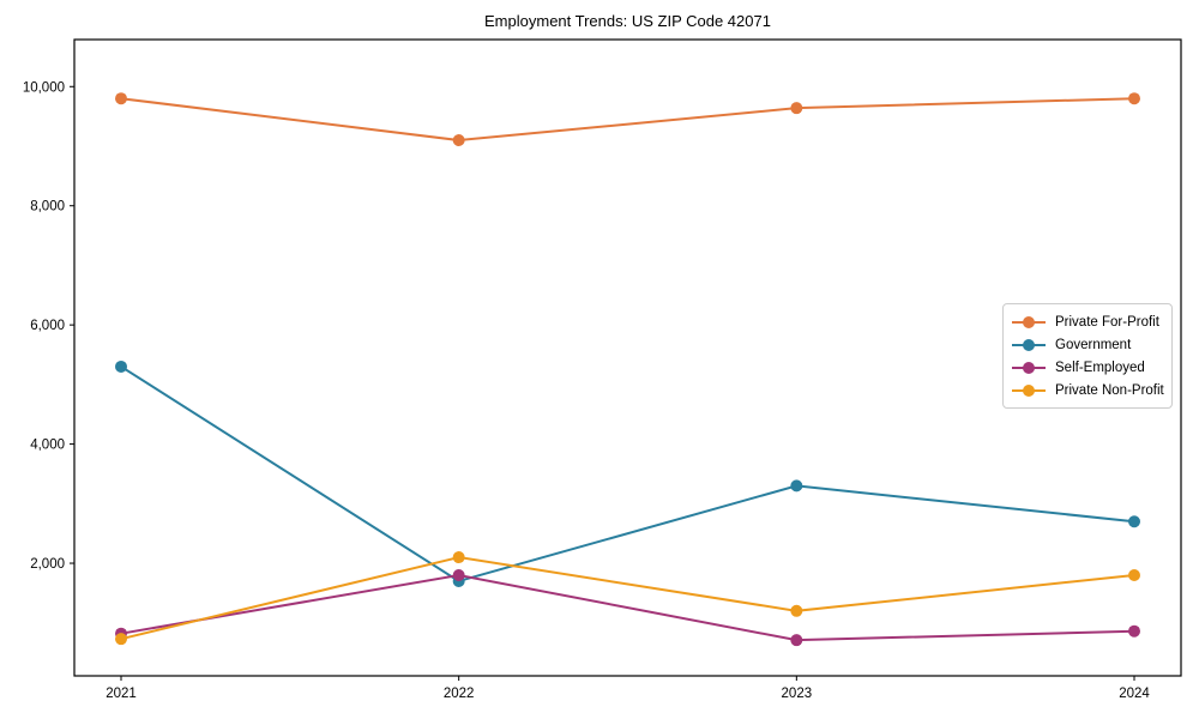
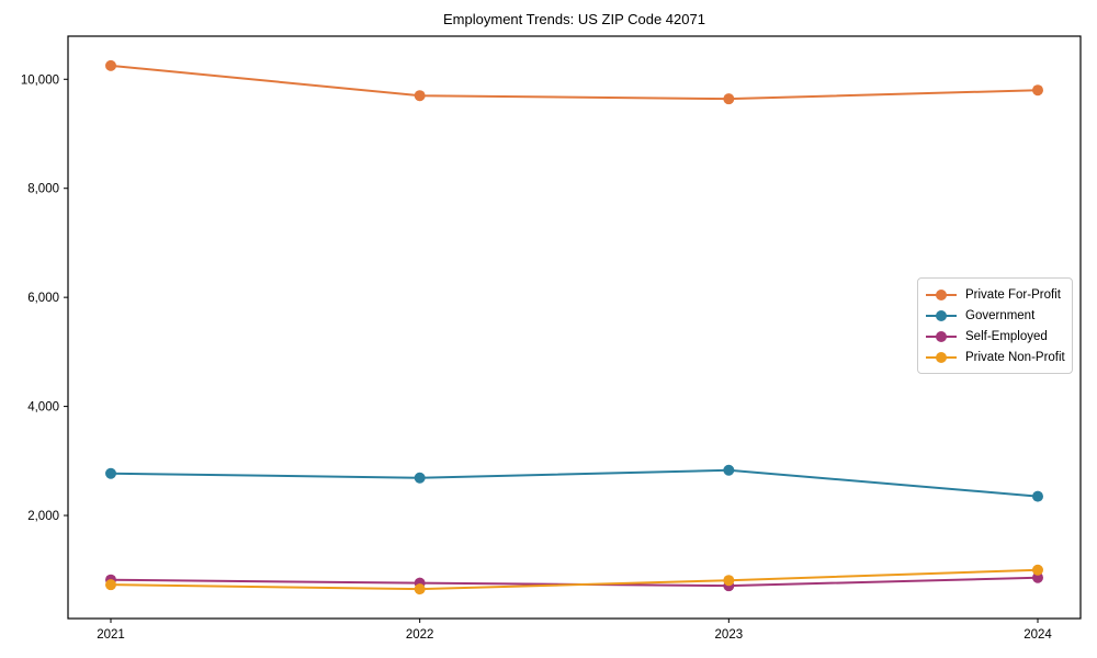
Private For-Profit/2021: 9800 -> 10200
Government/2021: 5300 -> 2800
Private For-Profit/2022: 9100 -> 9700
Government/2022: 1700 -> 2700
Self-Employed/2022: 1800 -> 800
Private Non-Profit/2022: 2100 -> 600
Government/2023: 3300 -> 2800
Private Non-Profit/2023: 1200 -> 800
Government/2024: 2700 -> 2400
Private Non-Profit/2024: 1800 -> 1000
